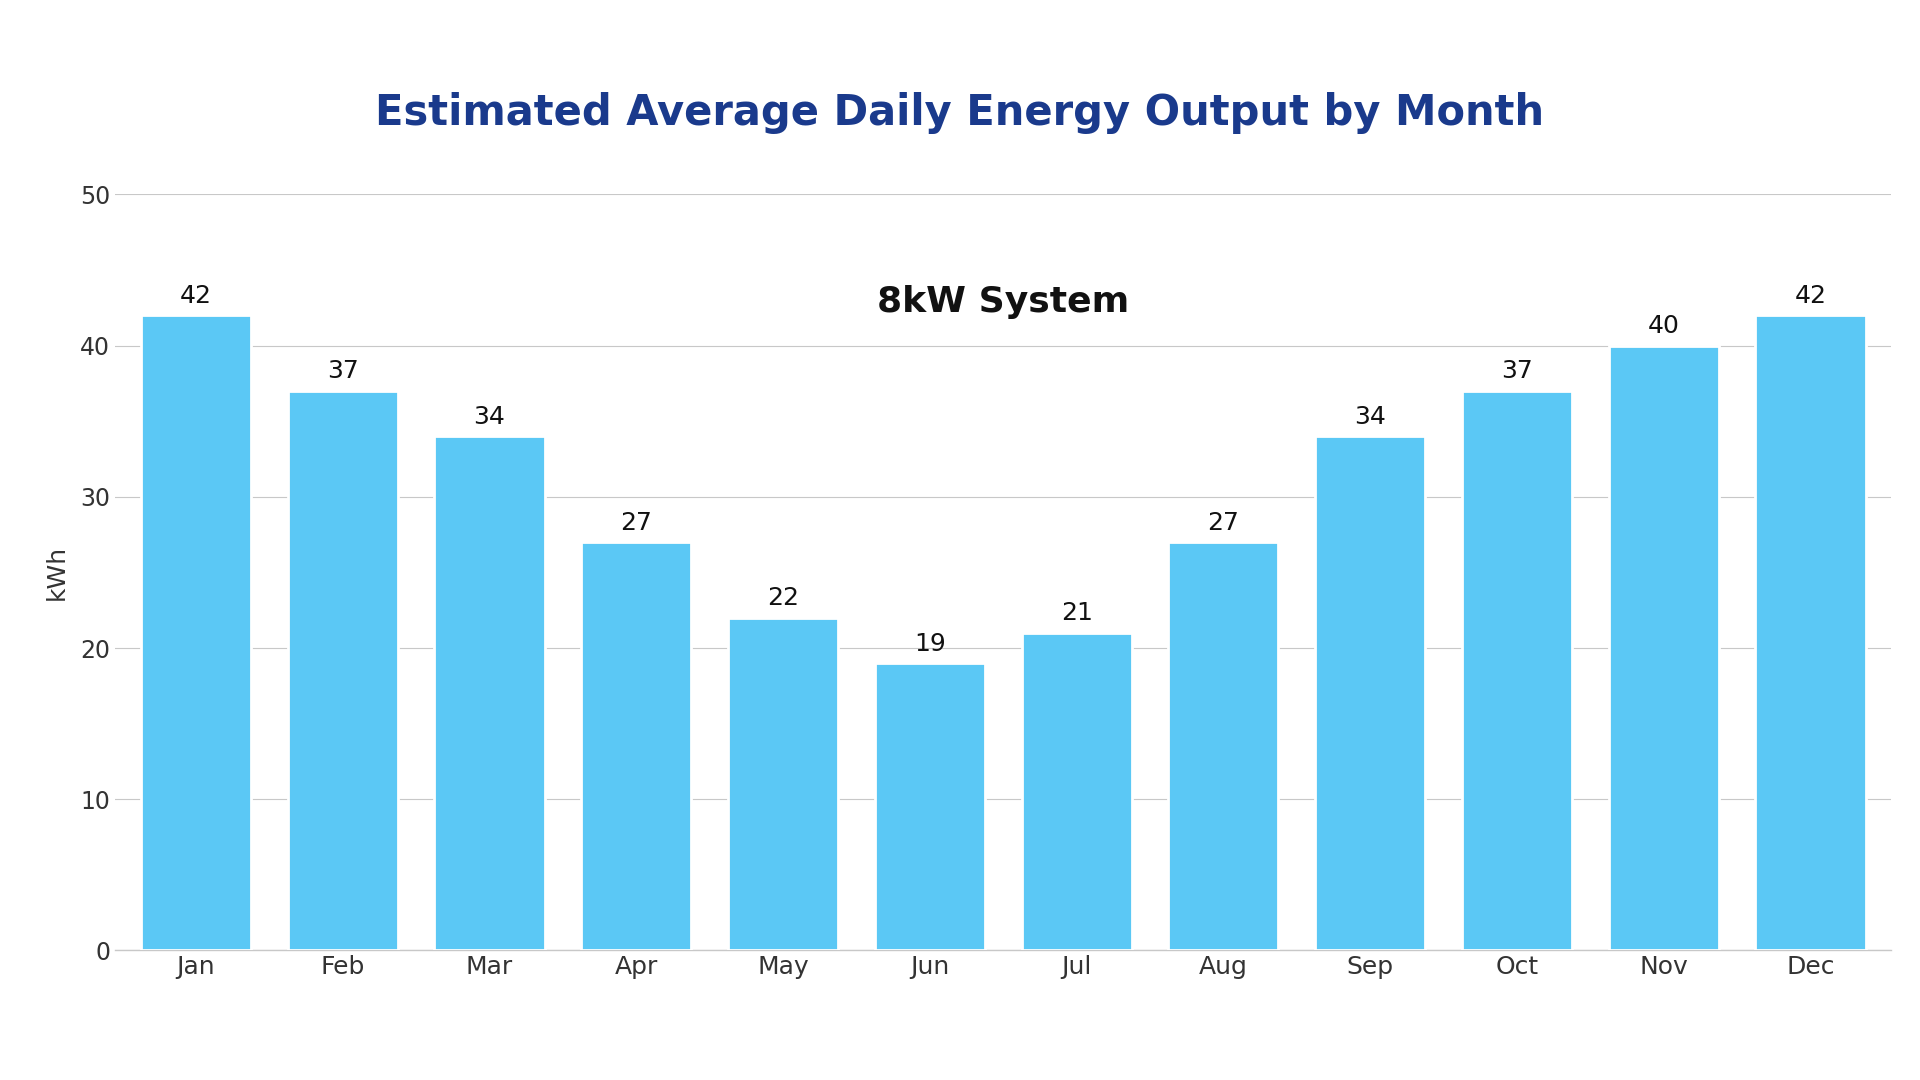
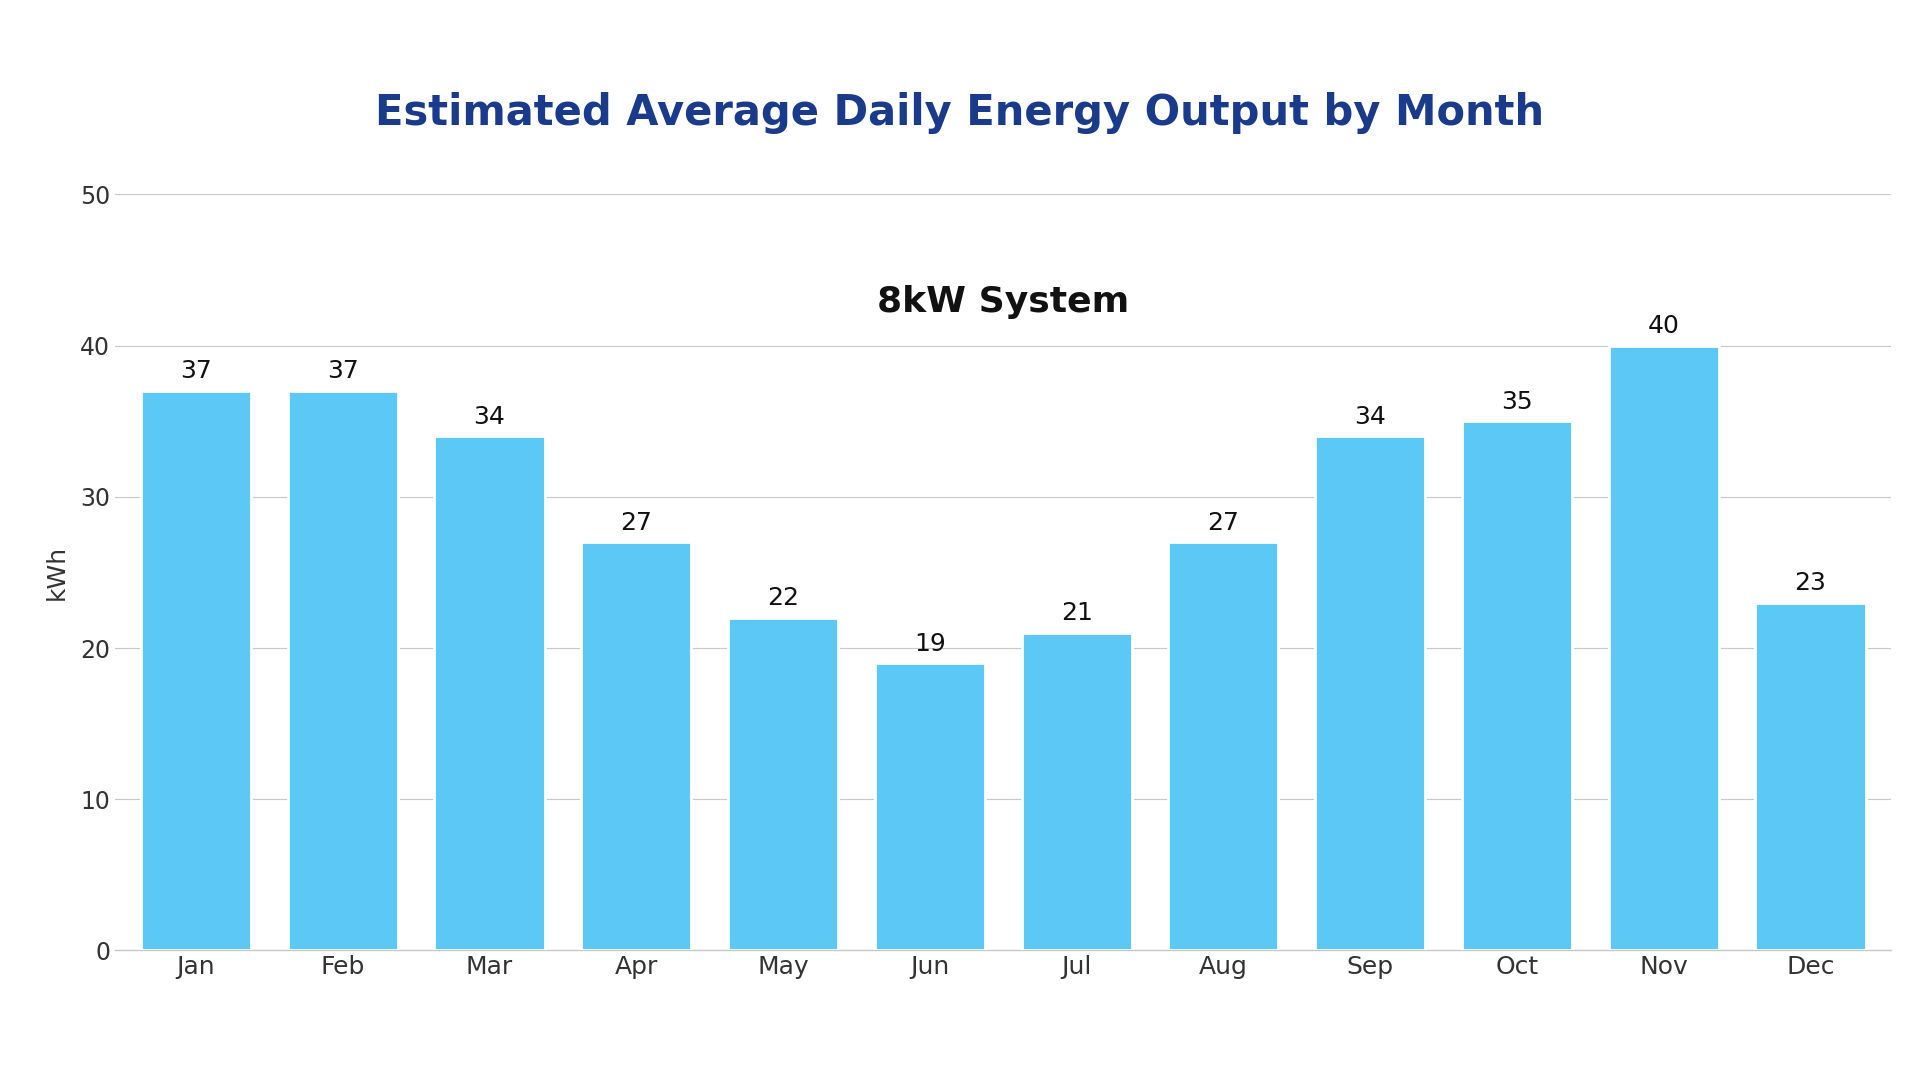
Jan: 42 -> 37
Oct: 37 -> 35
Dec: 42 -> 23
